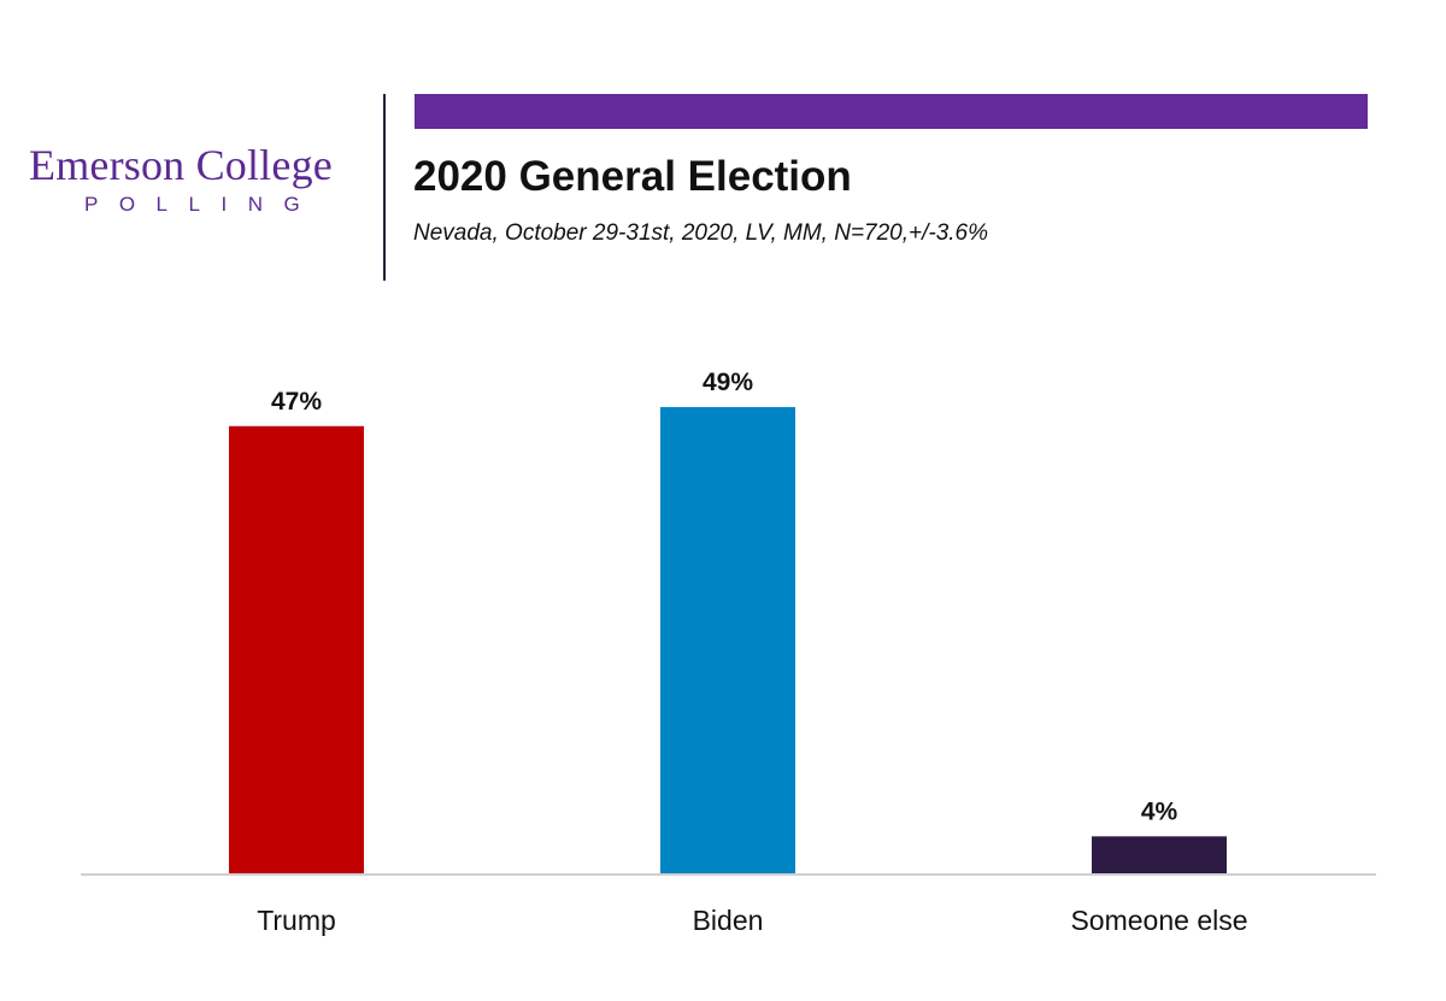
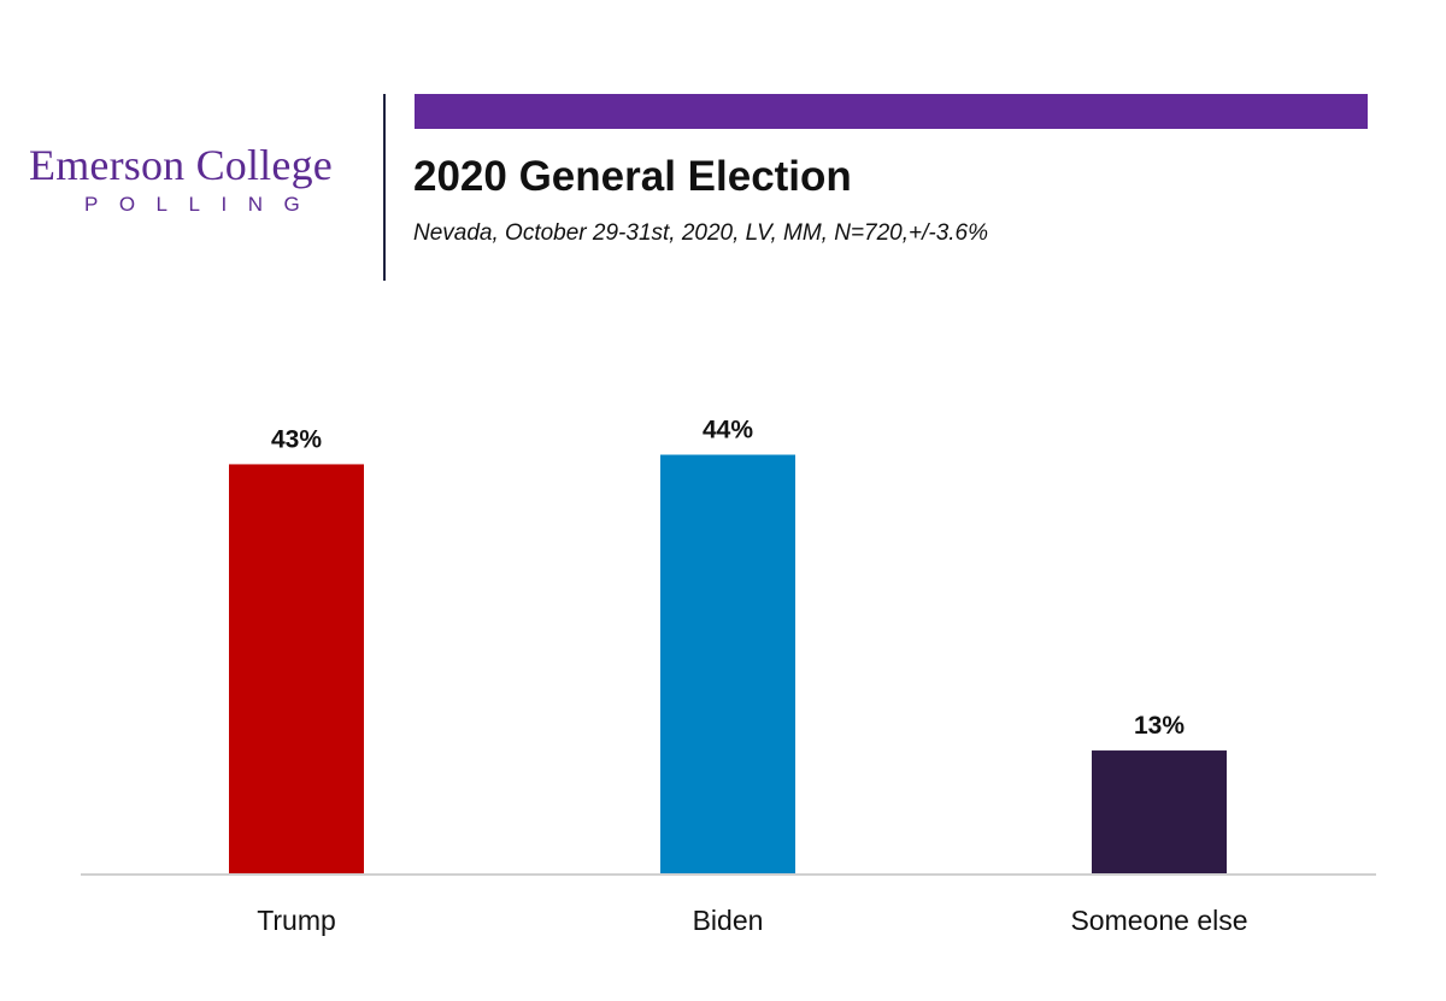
Trump: 47% -> 43%
Biden: 49% -> 44%
Someone else: 4% -> 13%
